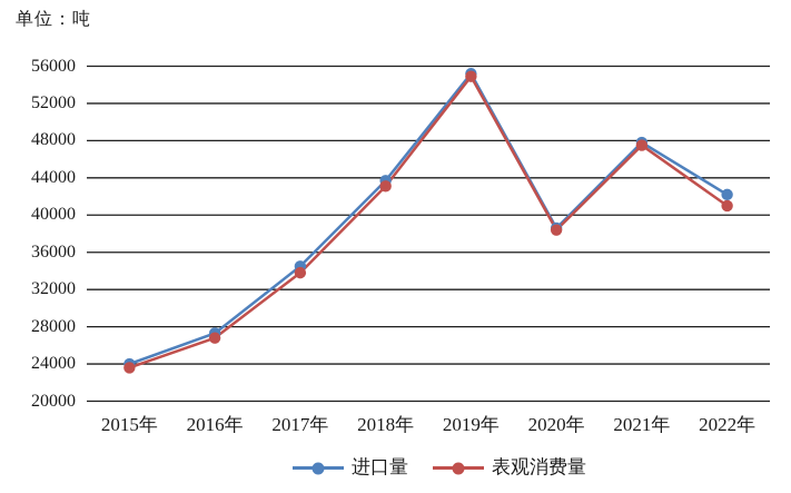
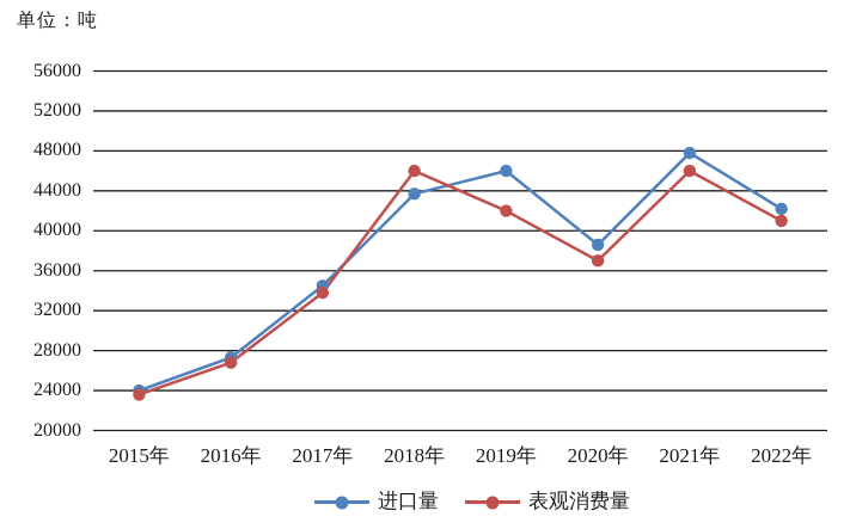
表观消费量/2018年: 43000 -> 46000
进口量/2019年: 55000 -> 46000
表观消费量/2019年: 55000 -> 42000
表观消费量/2020年: 38000 -> 37000
表观消费量/2021年: 48000 -> 46000
